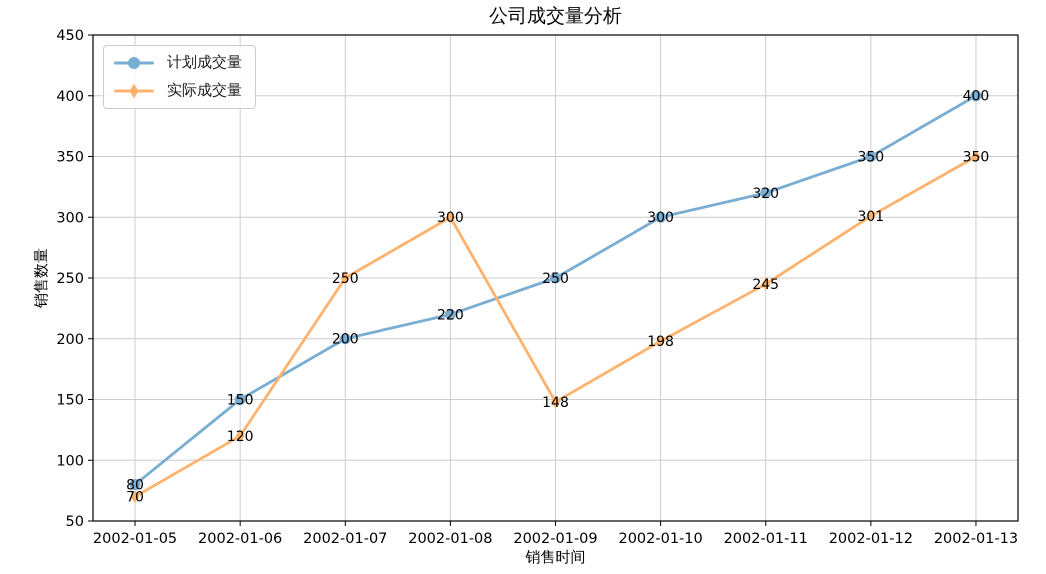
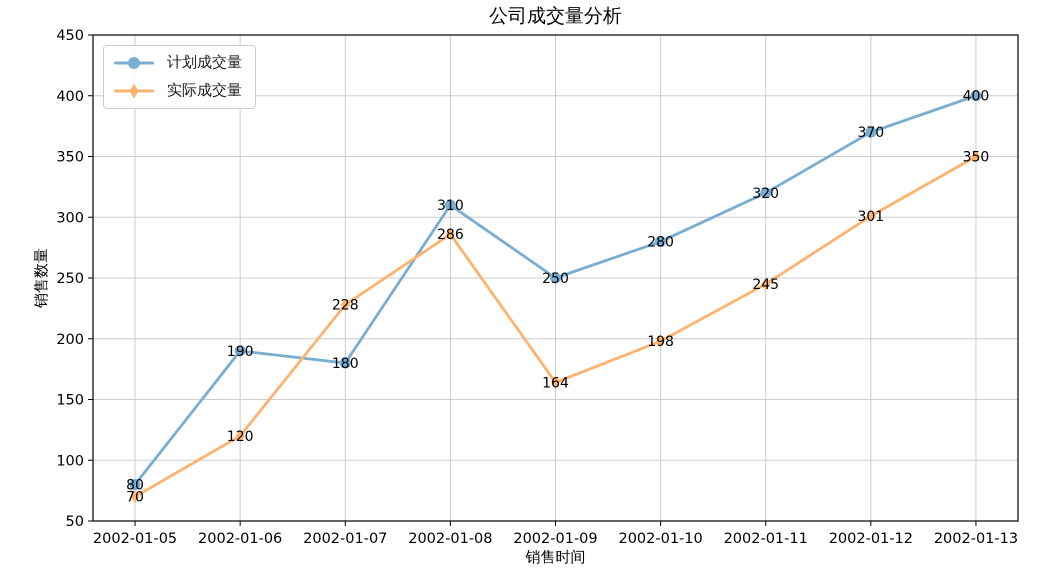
计划成交量/2002-01-06: 150 -> 190
计划成交量/2002-01-07: 200 -> 180
实际成交量/2002-01-07: 250 -> 228
计划成交量/2002-01-08: 220 -> 310
实际成交量/2002-01-08: 300 -> 286
实际成交量/2002-01-09: 148 -> 164
计划成交量/2002-01-10: 300 -> 280
计划成交量/2002-01-12: 350 -> 370
